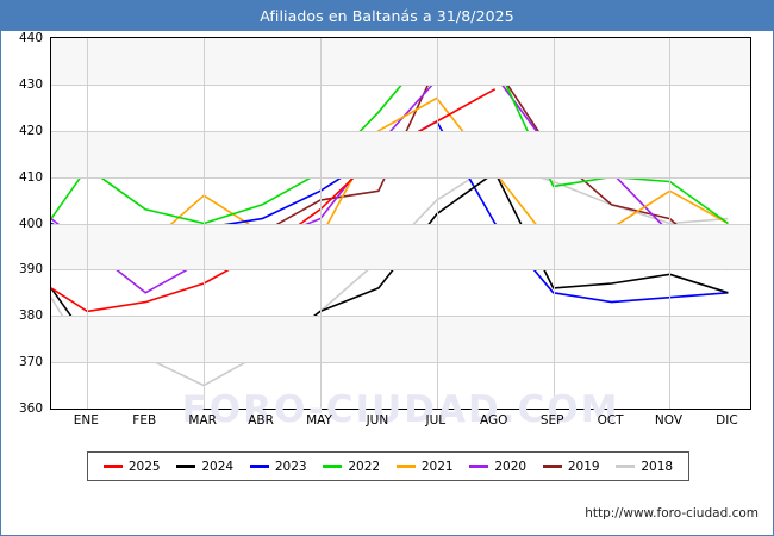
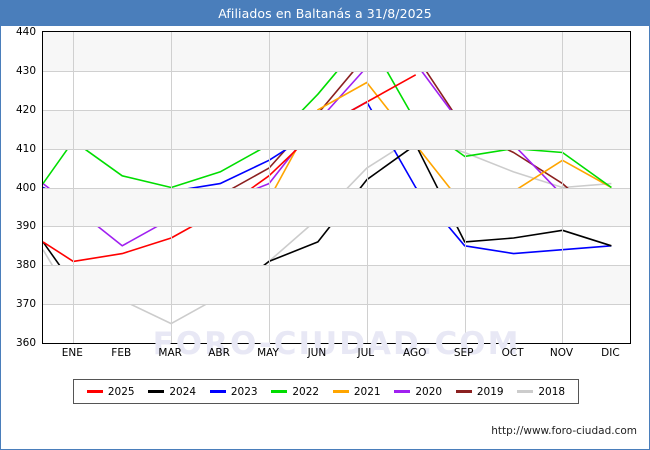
2021/MAR: 406 -> 396
2019/JUN: 407 -> 419
2022/AGO: 435 -> 417
2019/OCT: 404 -> 409
